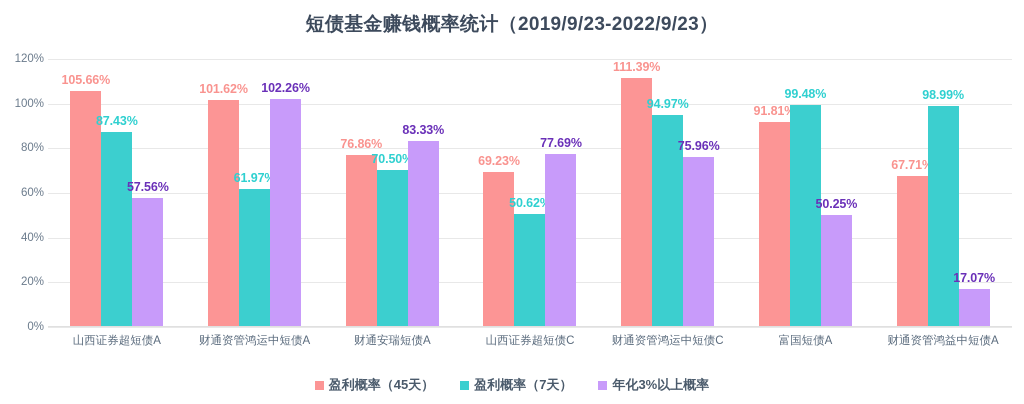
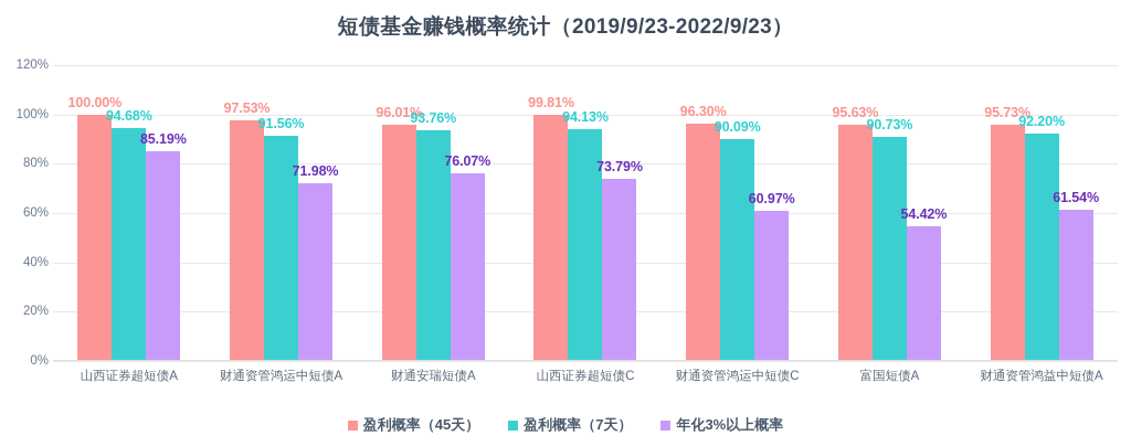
盈利概率（45天）/山西证券超短债A: 105.66% -> 100.00%
盈利概率（7天）/山西证券超短债A: 87.43% -> 94.68%
年化3%以上概率/山西证券超短债A: 57.56% -> 85.19%
盈利概率（45天）/财通资管鸿运中短债A: 101.62% -> 97.53%
盈利概率（7天）/财通资管鸿运中短债A: 61.97% -> 91.56%
年化3%以上概率/财通资管鸿运中短债A: 102.26% -> 71.98%
盈利概率（45天）/财通安瑞短债A: 76.86% -> 96.01%
盈利概率（7天）/财通安瑞短债A: 70.50% -> 93.76%
年化3%以上概率/财通安瑞短债A: 83.33% -> 76.07%
盈利概率（45天）/山西证券超短债C: 69.23% -> 99.81%
盈利概率（7天）/山西证券超短债C: 50.62% -> 94.13%
年化3%以上概率/山西证券超短债C: 77.69% -> 73.79%
盈利概率（45天）/财通资管鸿运中短债C: 111.39% -> 96.30%
盈利概率（7天）/财通资管鸿运中短债C: 94.97% -> 90.09%
年化3%以上概率/财通资管鸿运中短债C: 75.96% -> 60.97%
盈利概率（45天）/富国短债A: 91.81% -> 95.63%
盈利概率（7天）/富国短债A: 99.48% -> 90.73%
年化3%以上概率/富国短债A: 50.25% -> 54.42%
盈利概率（45天）/财通资管鸿益中短债A: 67.71% -> 95.73%
盈利概率（7天）/财通资管鸿益中短债A: 98.99% -> 92.20%
年化3%以上概率/财通资管鸿益中短债A: 17.07% -> 61.54%
